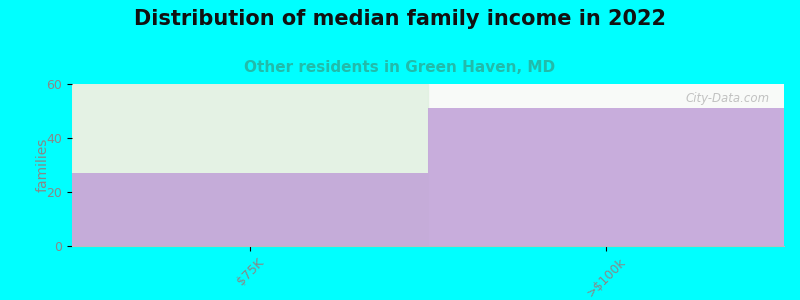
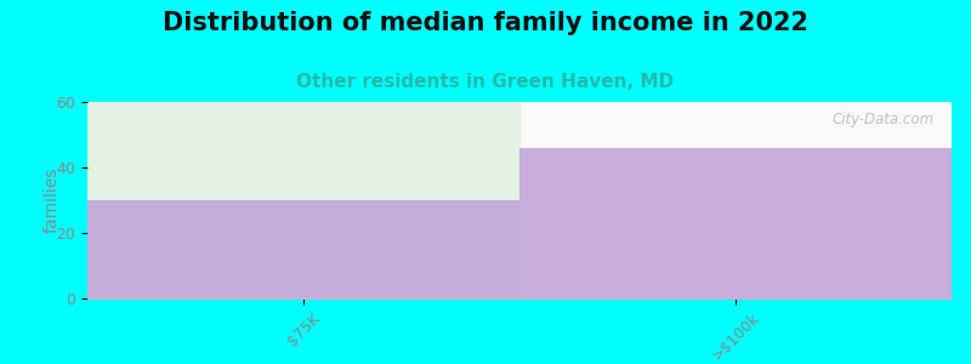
$75K: 27 -> 30
>$100k: 51 -> 46
